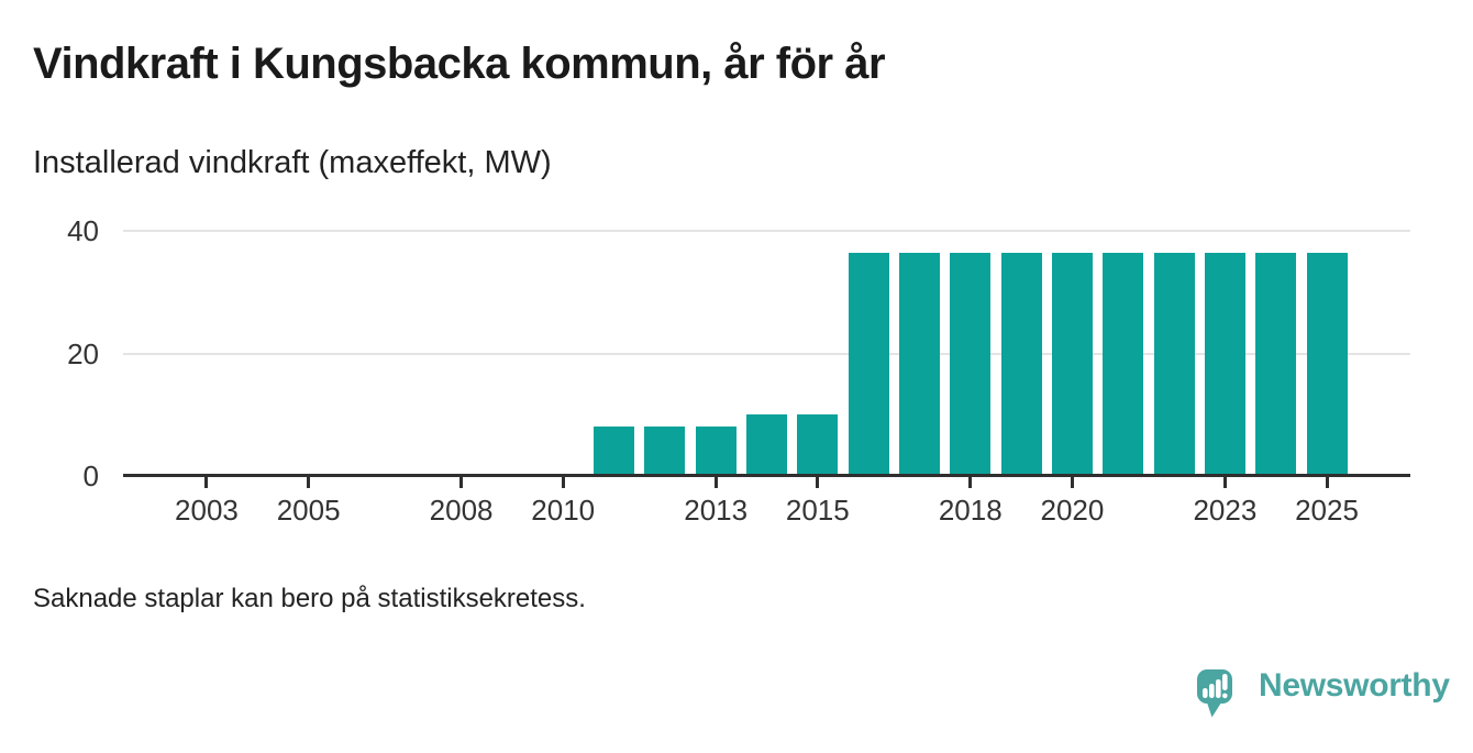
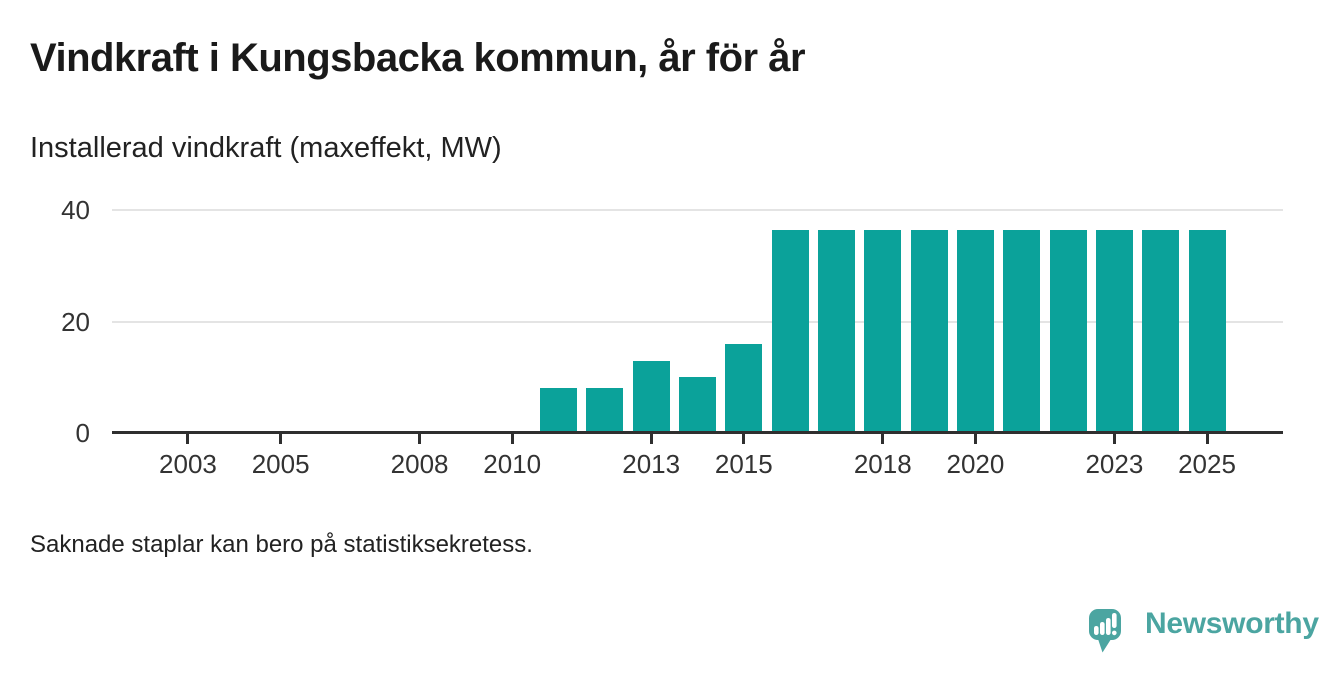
2013: 8 -> 13
2015: 10 -> 16
